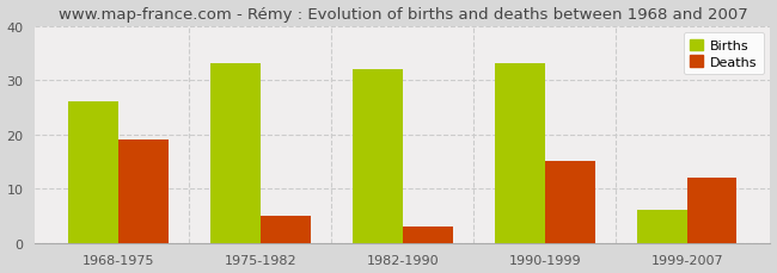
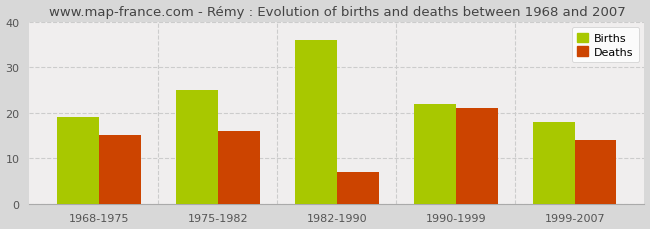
Births/1968-1975: 26 -> 19
Deaths/1968-1975: 19 -> 15
Births/1975-1982: 33 -> 25
Deaths/1975-1982: 5 -> 16
Births/1982-1990: 32 -> 36
Deaths/1982-1990: 3 -> 7
Births/1990-1999: 33 -> 22
Deaths/1990-1999: 15 -> 21
Births/1999-2007: 6 -> 18
Deaths/1999-2007: 12 -> 14
